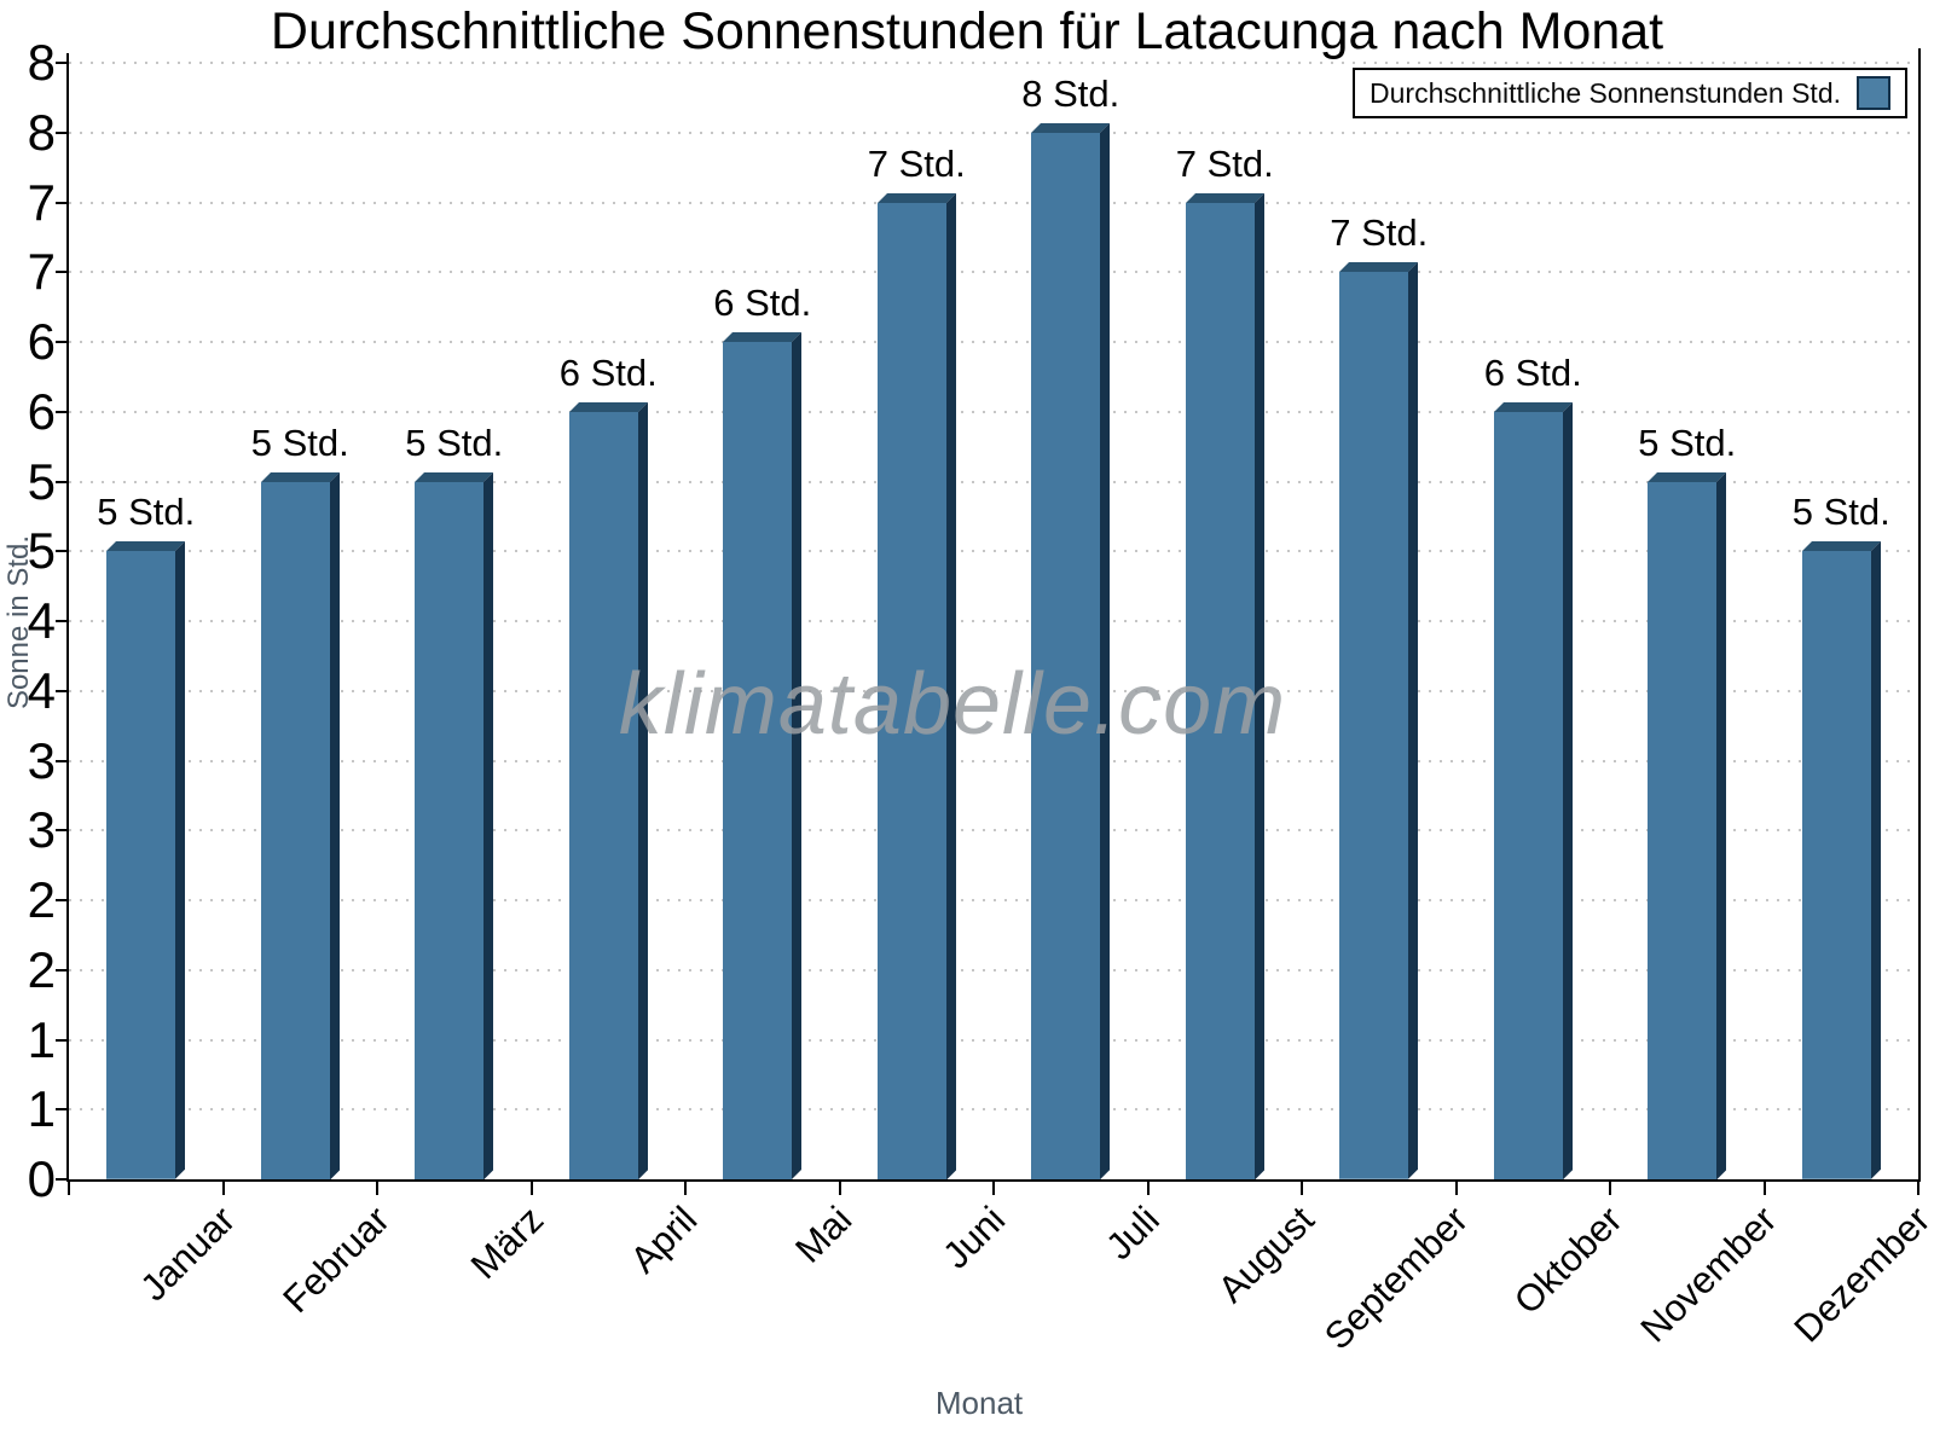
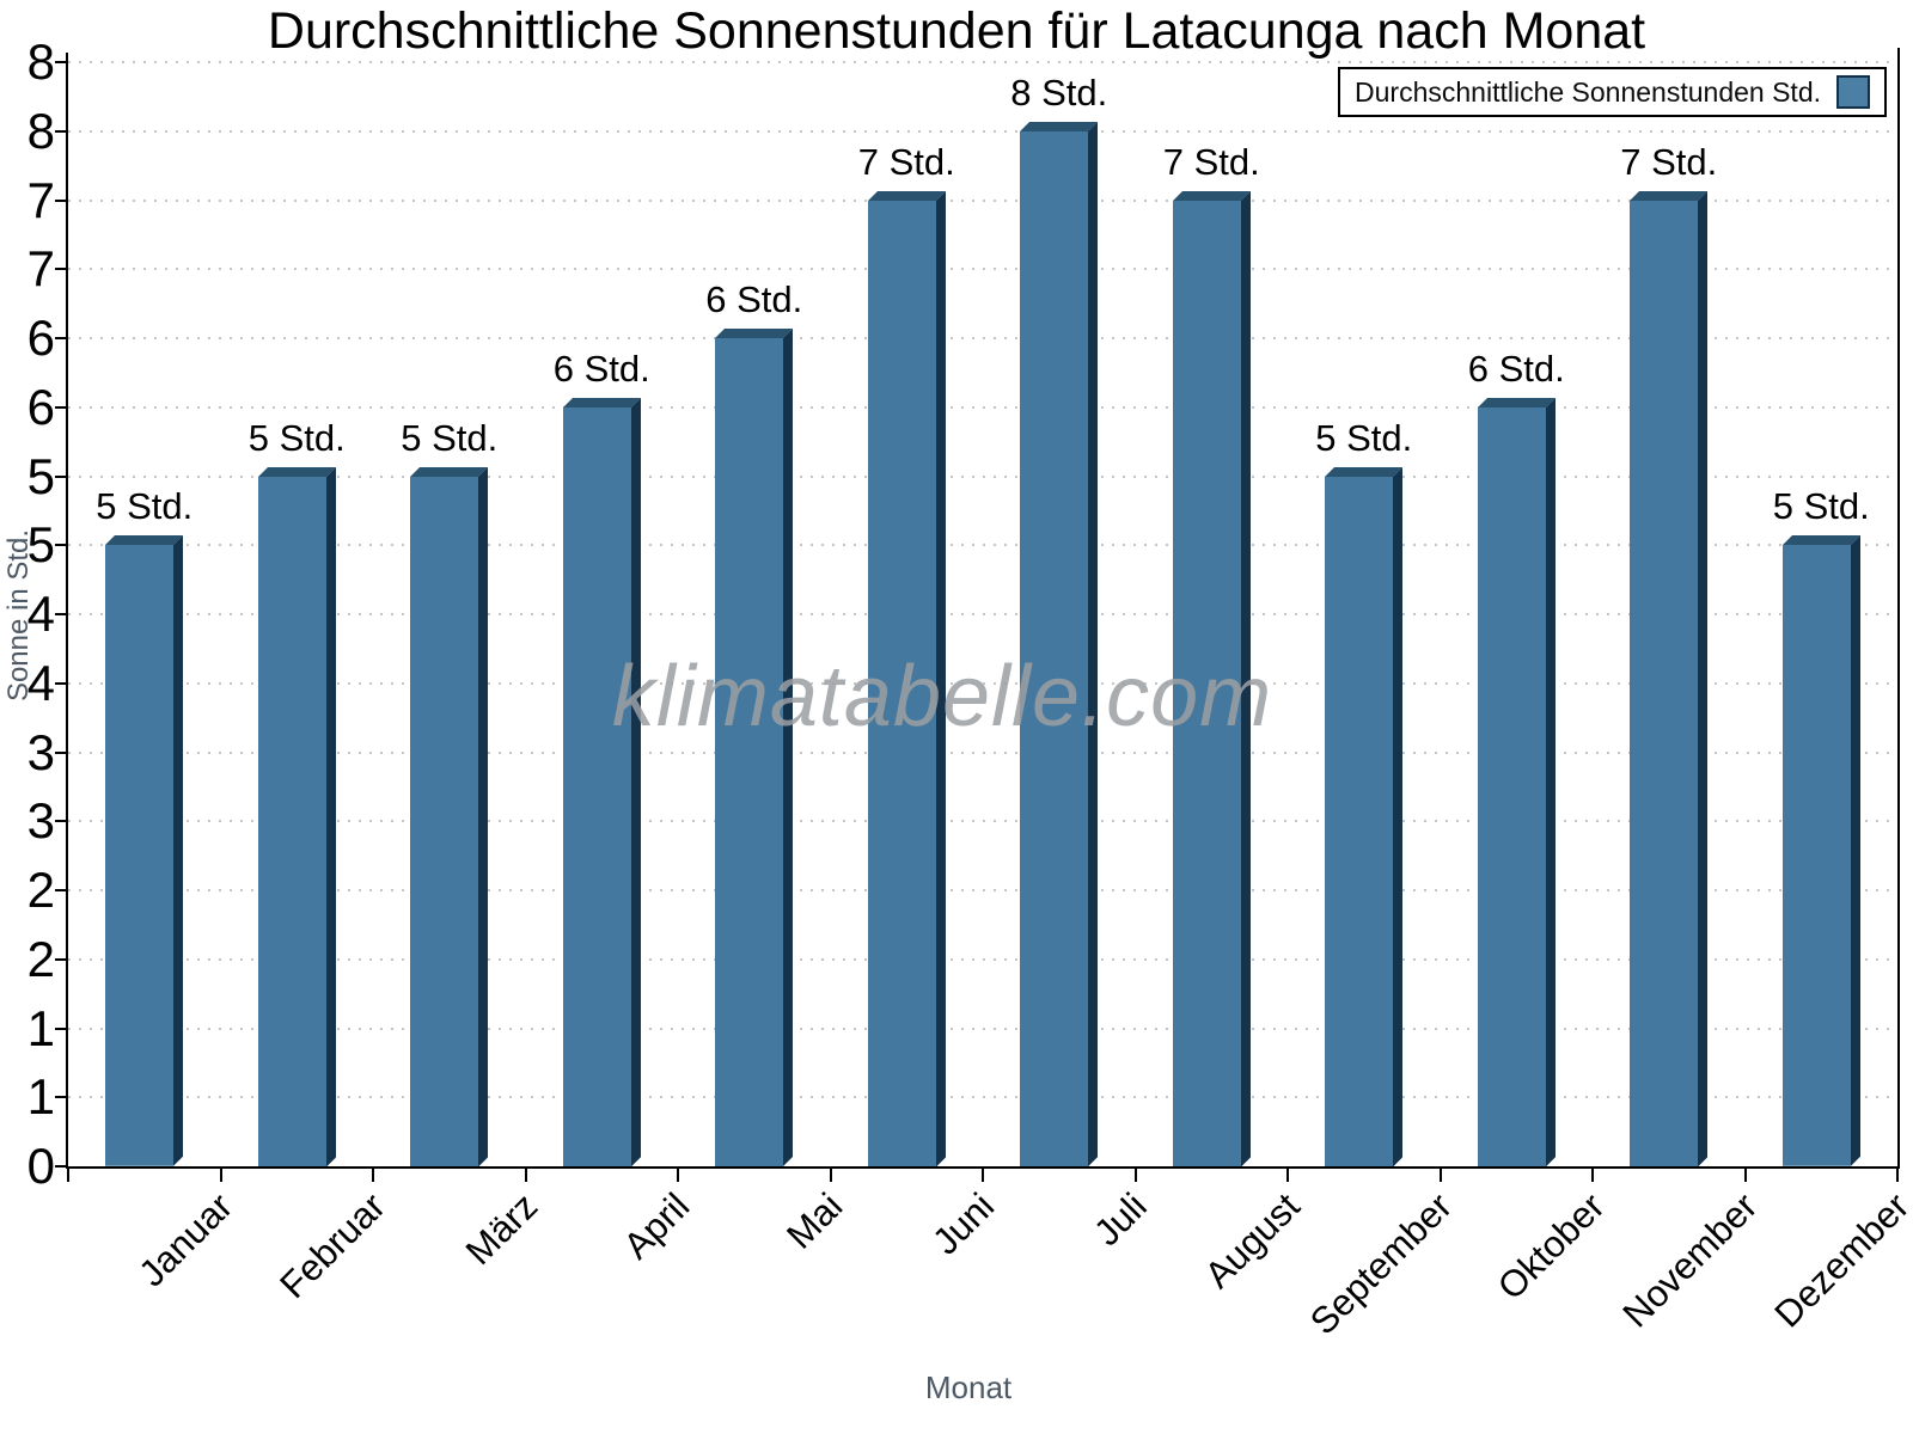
September: 7 -> 5
November: 5 -> 7
